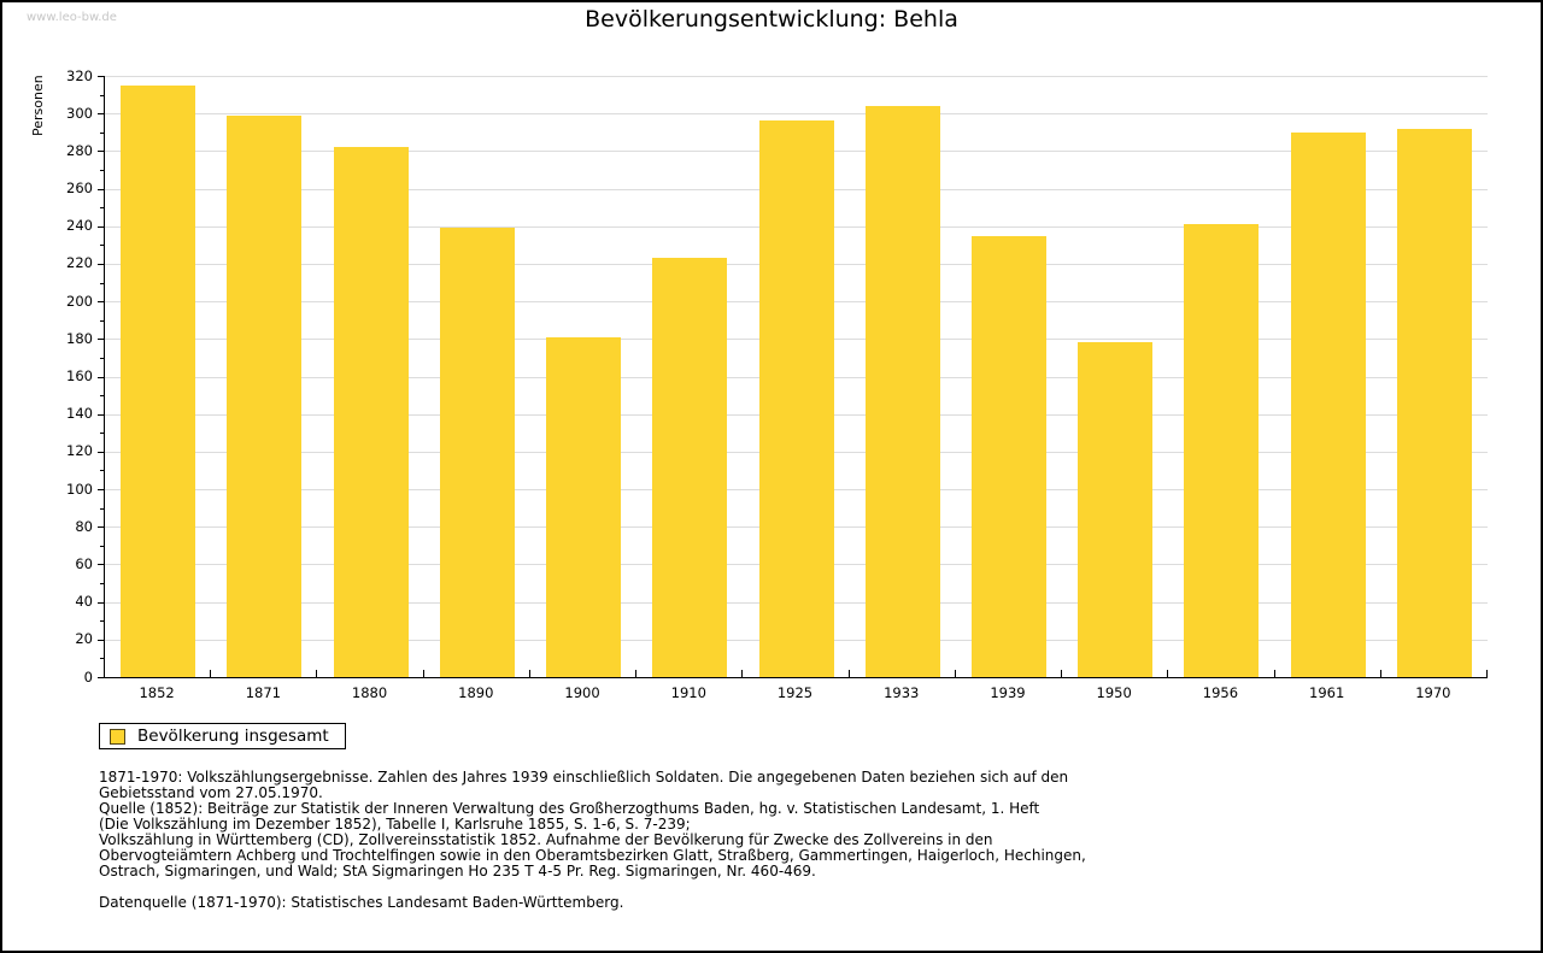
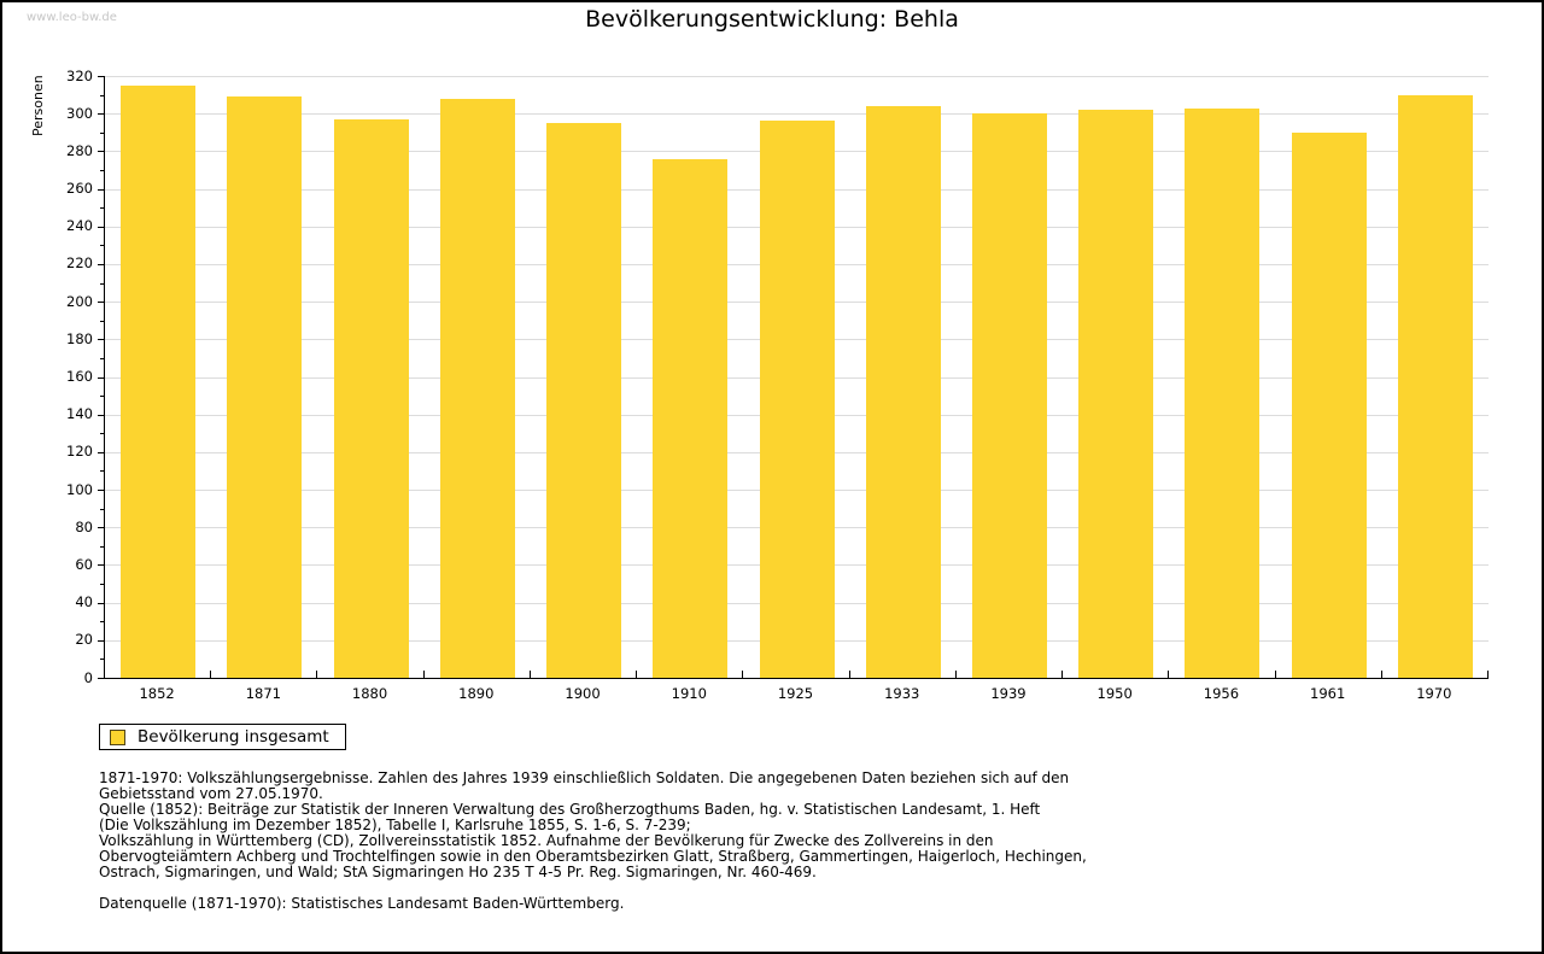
1871: 299 -> 309
1880: 282 -> 297
1890: 239 -> 308
1900: 181 -> 295
1910: 223 -> 276
1939: 235 -> 300
1950: 178 -> 302
1956: 241 -> 303
1970: 292 -> 310
